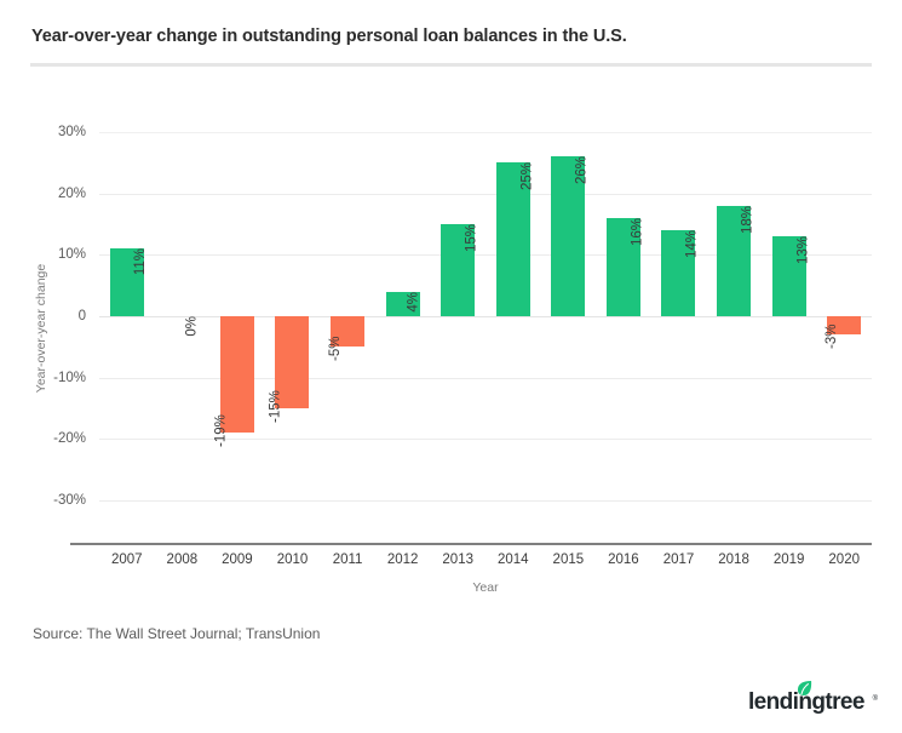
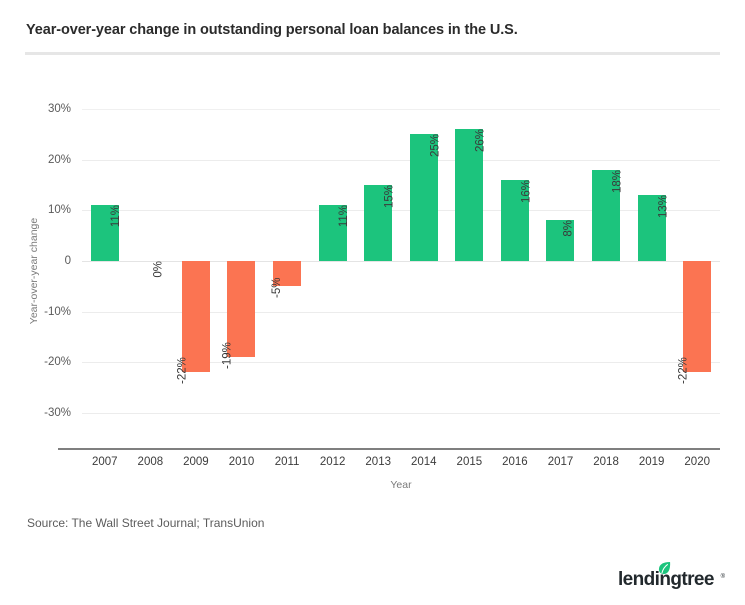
2009: -19% -> -22%
2010: -15% -> -19%
2012: 4% -> 11%
2017: 14% -> 8%
2020: -3% -> -22%
